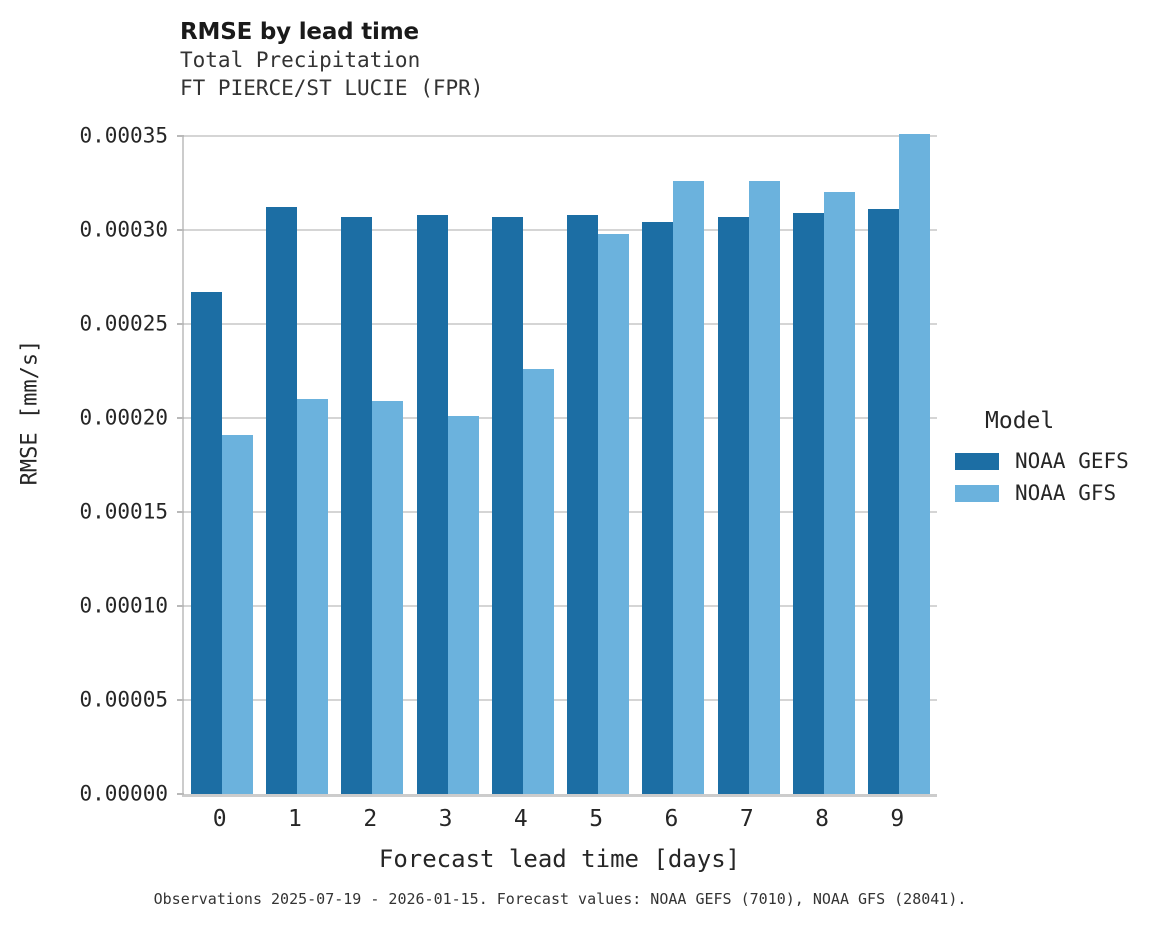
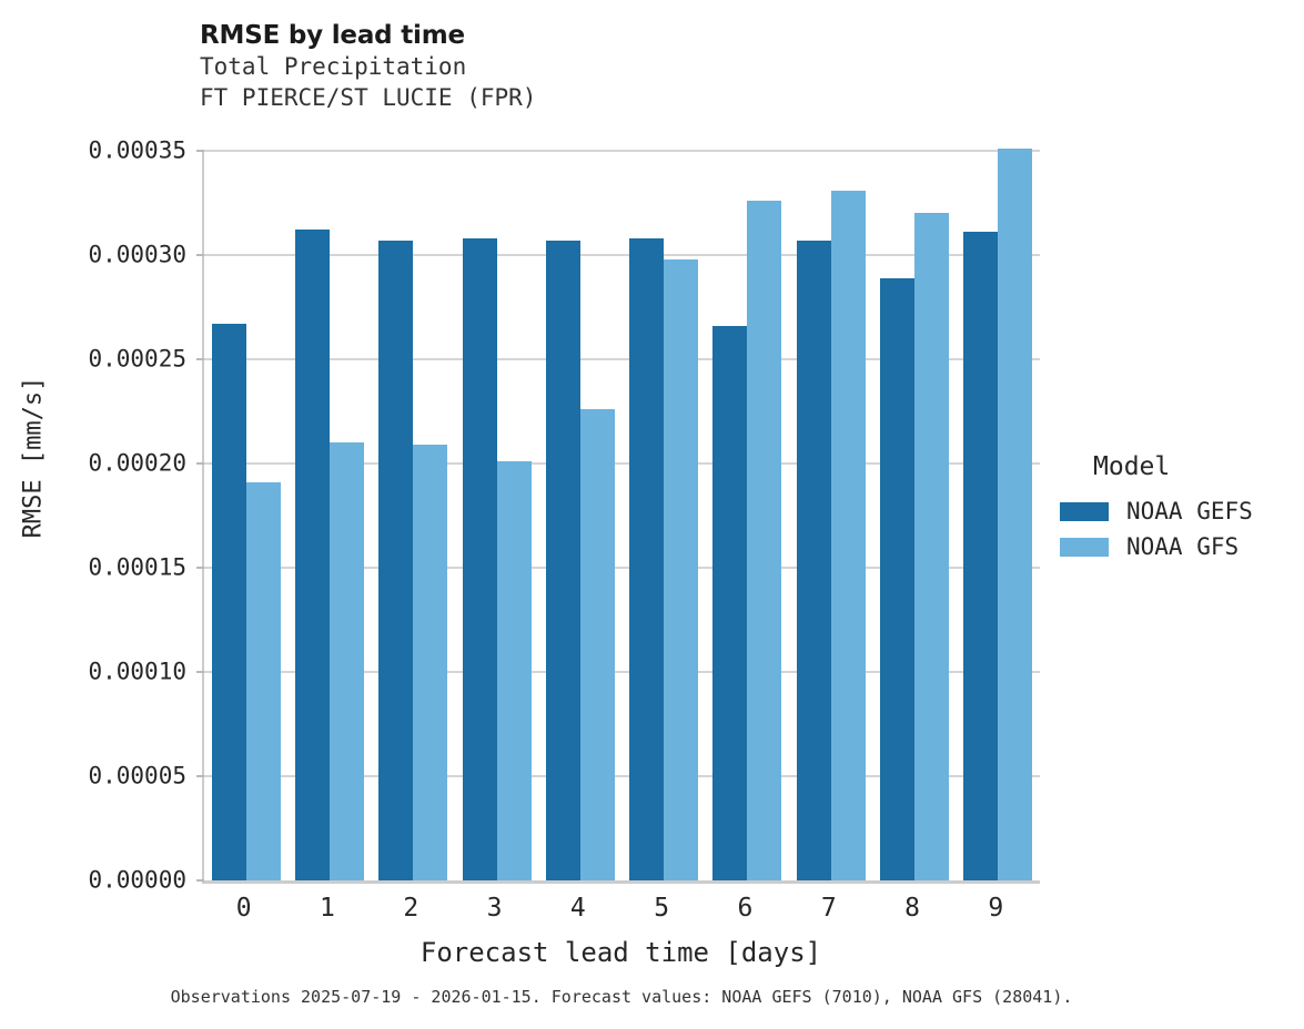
NOAA GEFS/6: 0.000304 -> 0.000266
NOAA GFS/7: 0.000326 -> 0.000331
NOAA GEFS/8: 0.000309 -> 0.000289
